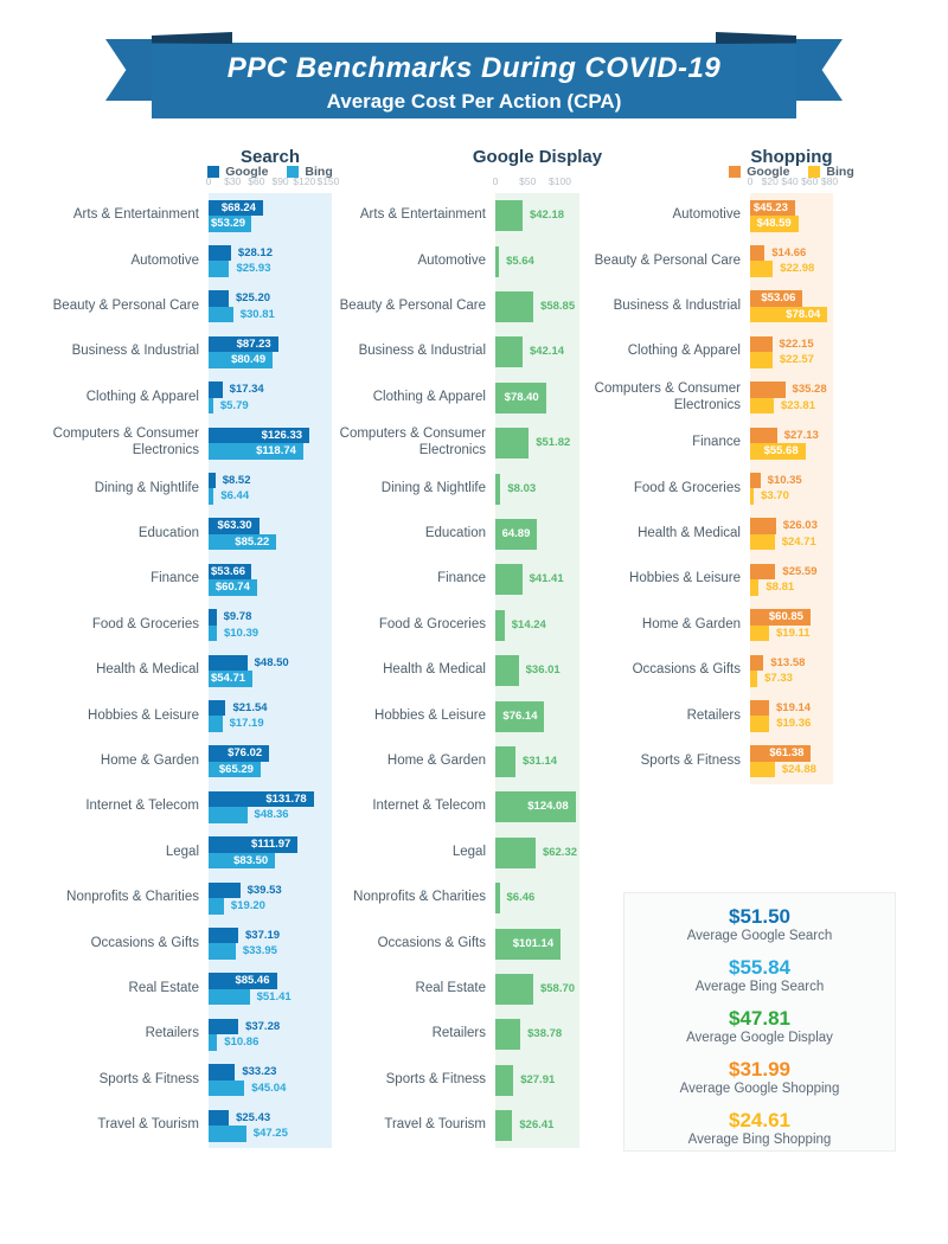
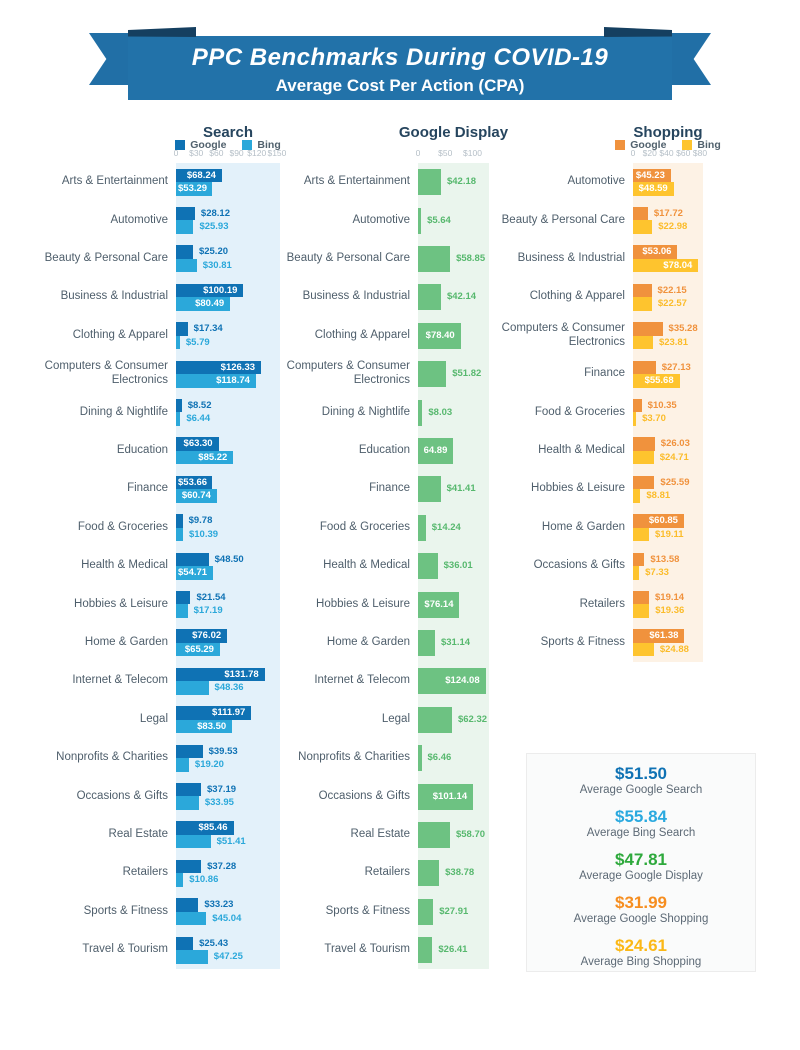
Search/Google/Business & Industrial: $87.23 -> $100.19
Shopping/Google/Beauty & Personal Care: $14.66 -> $17.72
